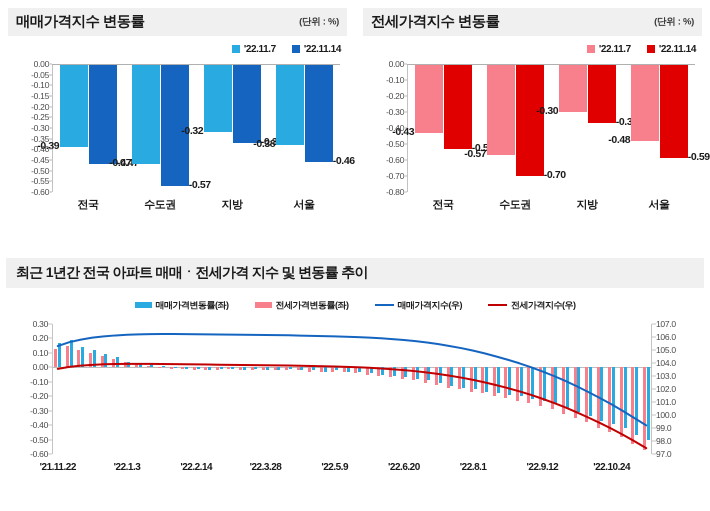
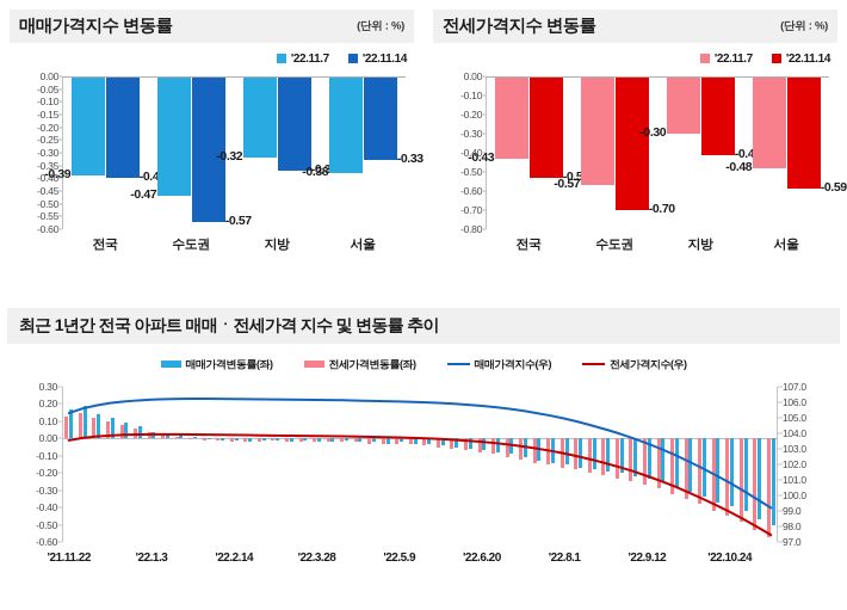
매매가격지수 변동률/'22.11.14/전국: -0.47 -> -0.40
매매가격지수 변동률/'22.11.14/서울: -0.46 -> -0.33
전세가격지수 변동률/'22.11.14/지방: -0.37 -> -0.41
